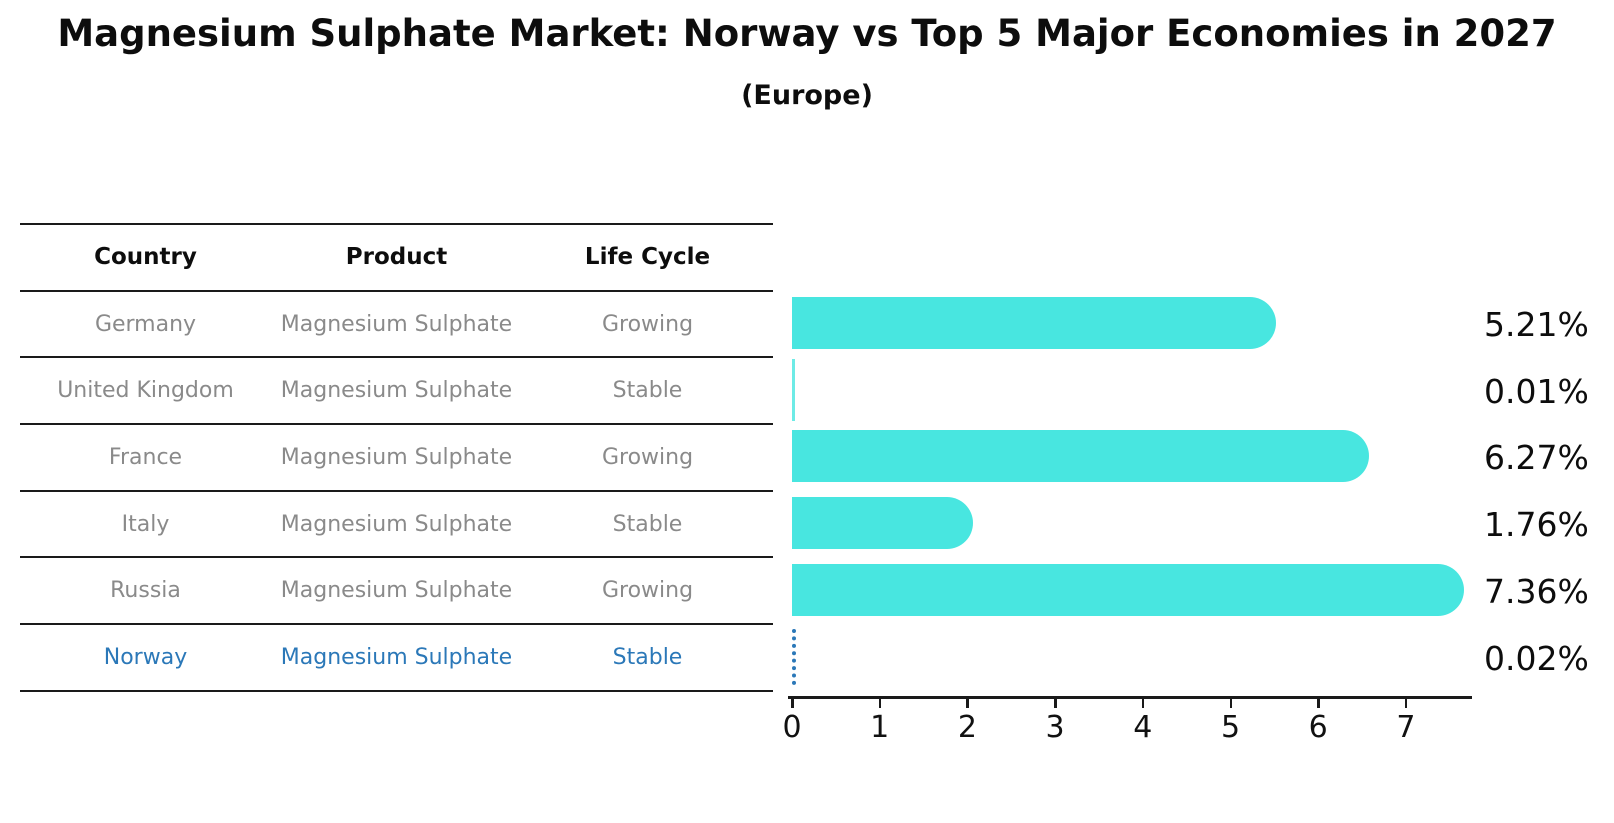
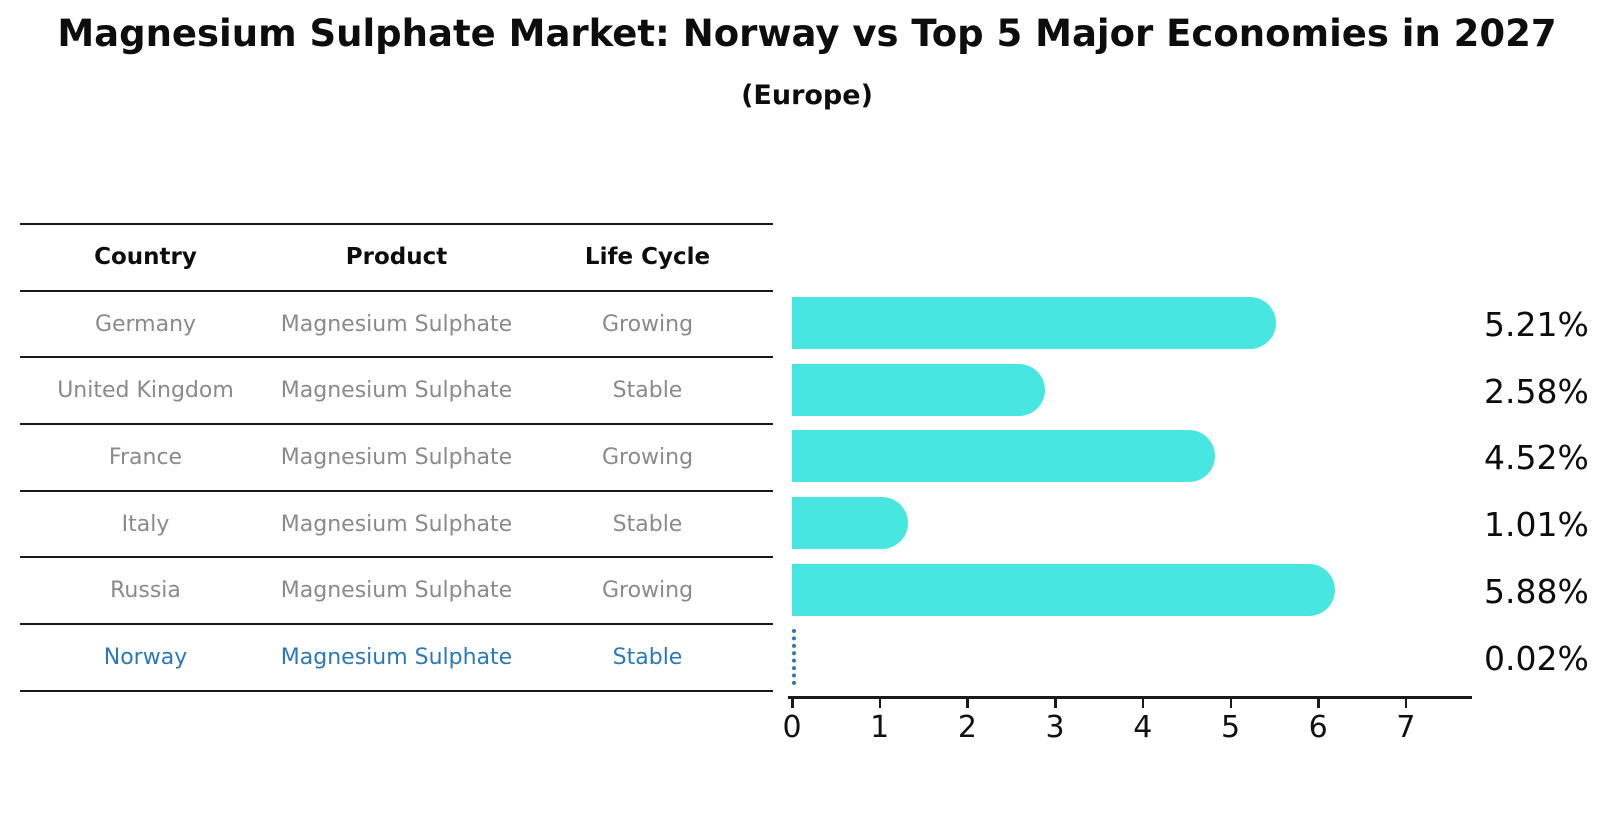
United Kingdom: 0.01% -> 2.58%
France: 6.27% -> 4.52%
Italy: 1.76% -> 1.01%
Russia: 7.36% -> 5.88%
